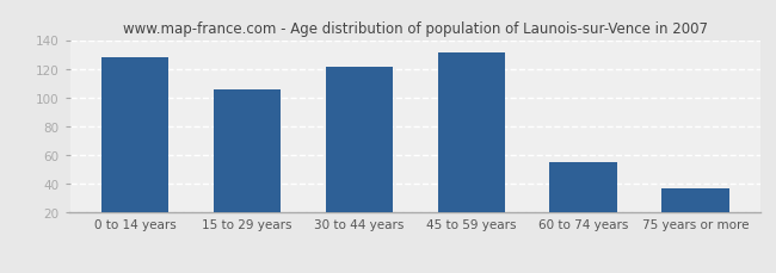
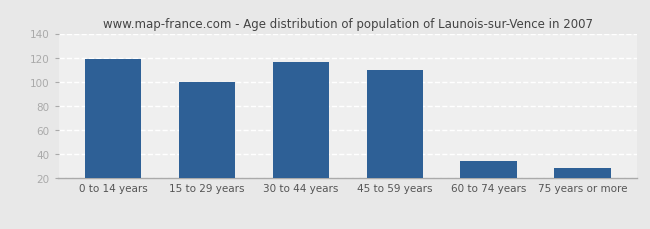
0 to 14 years: 128 -> 119
15 to 29 years: 106 -> 100
30 to 44 years: 121 -> 116
45 to 59 years: 131 -> 110
60 to 74 years: 55 -> 34
75 years or more: 37 -> 29
